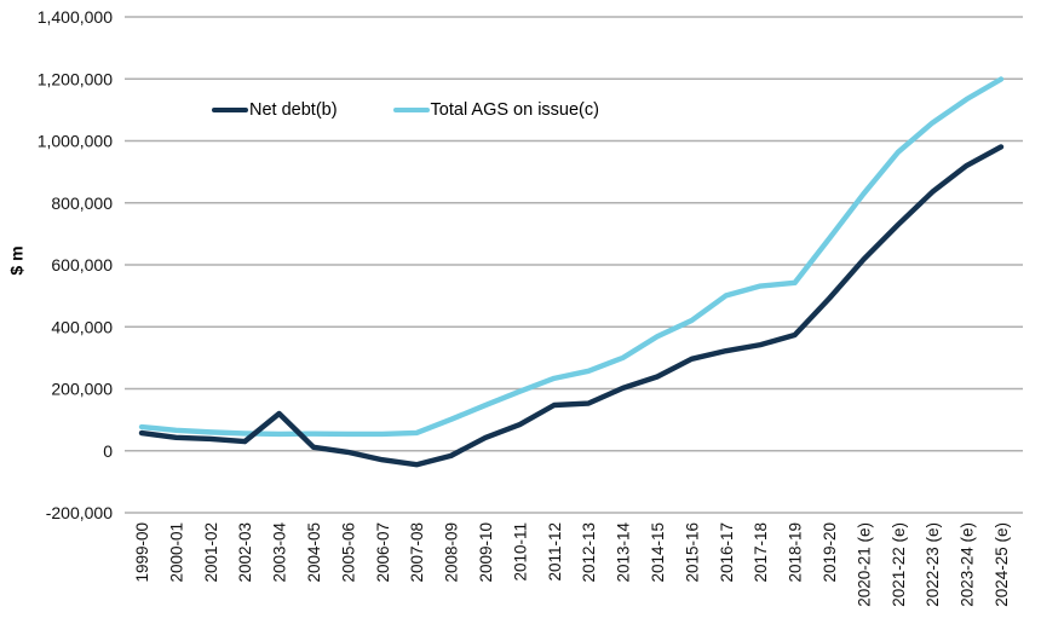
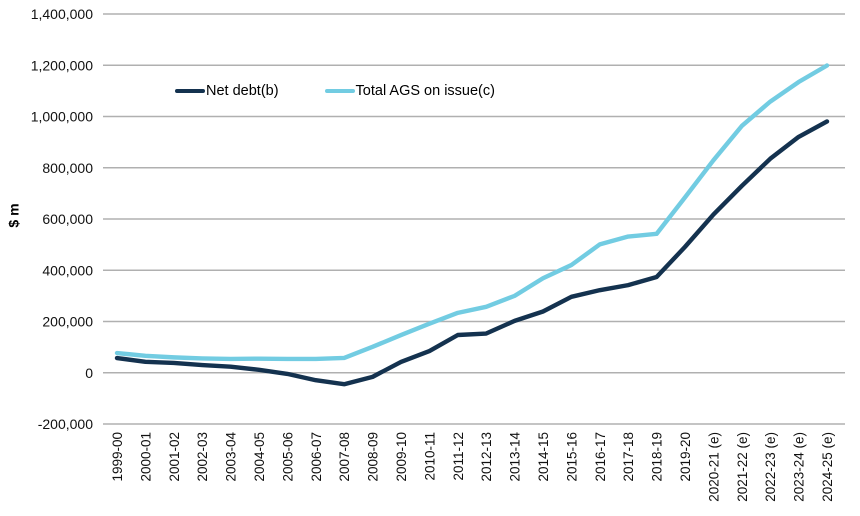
Net debt(b)/2003-04: 120000 -> 20000
